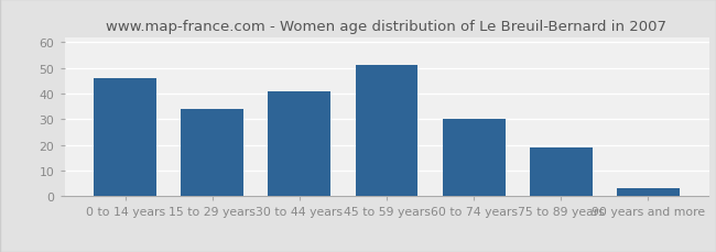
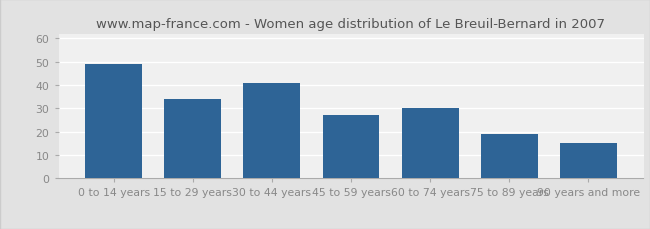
0 to 14 years: 46 -> 49
45 to 59 years: 51 -> 27
90 years and more: 3 -> 15
